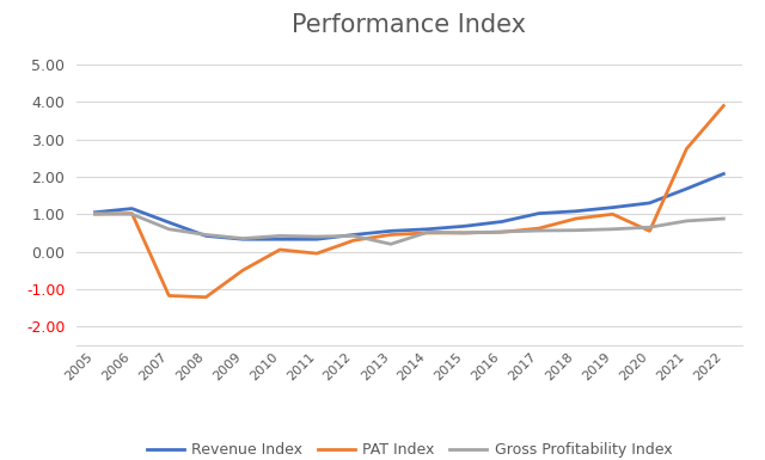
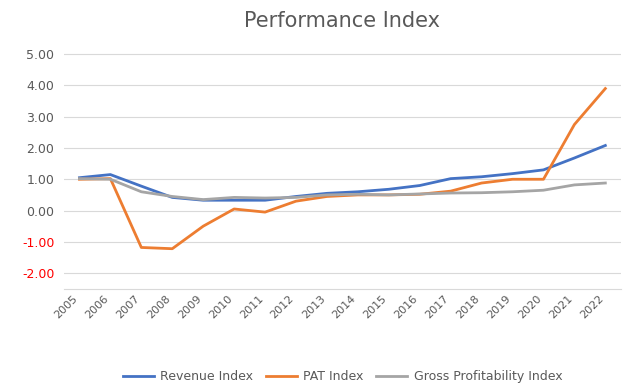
Gross Profitability Index/2013: 0.20 -> 0.50
PAT Index/2020: 0.55 -> 1.00
